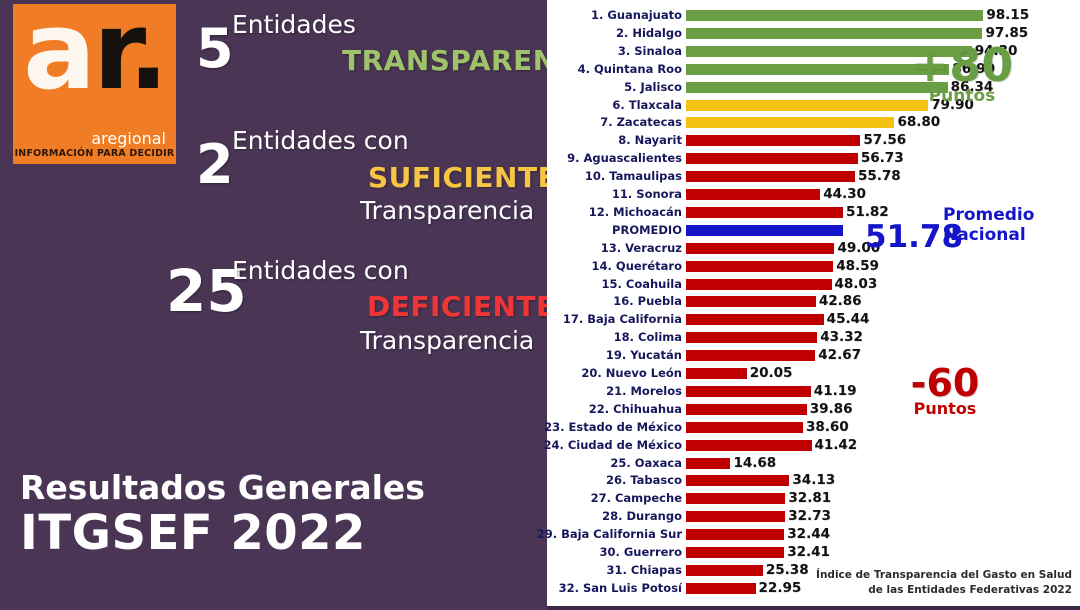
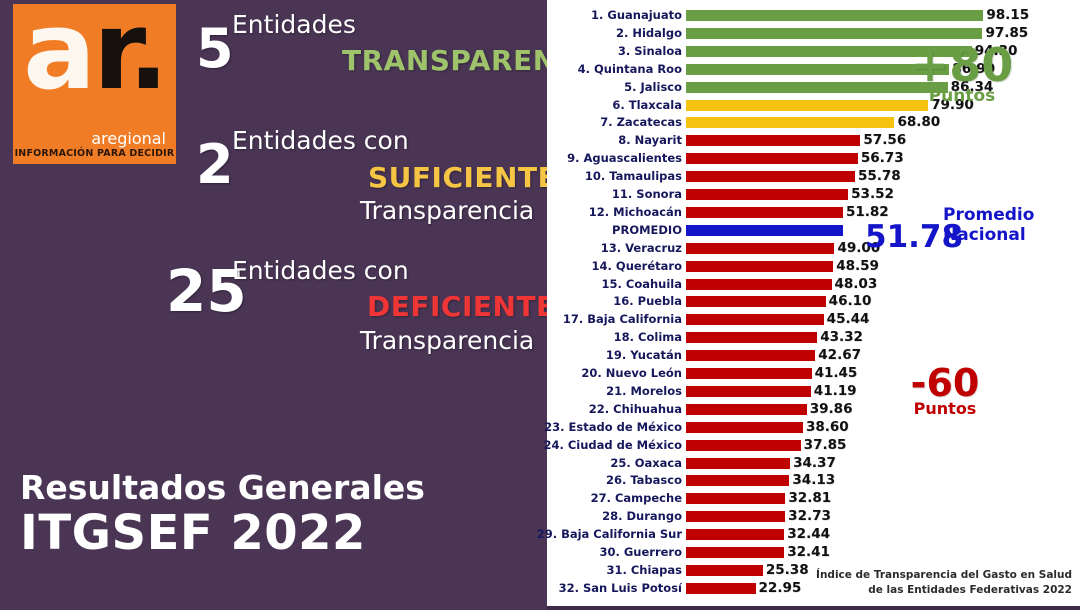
11. Sonora: 44.30 -> 53.52
16. Puebla: 42.86 -> 46.10
20. Nuevo León: 20.05 -> 41.45
24. Ciudad de México: 41.42 -> 37.85
25. Oaxaca: 14.68 -> 34.37
